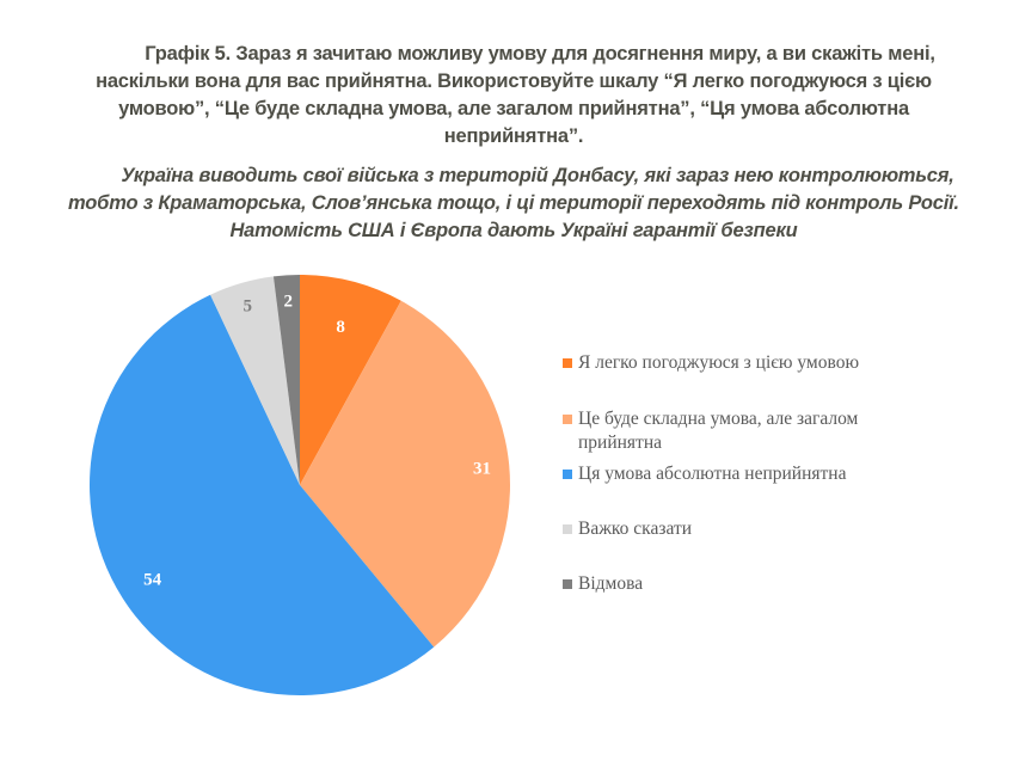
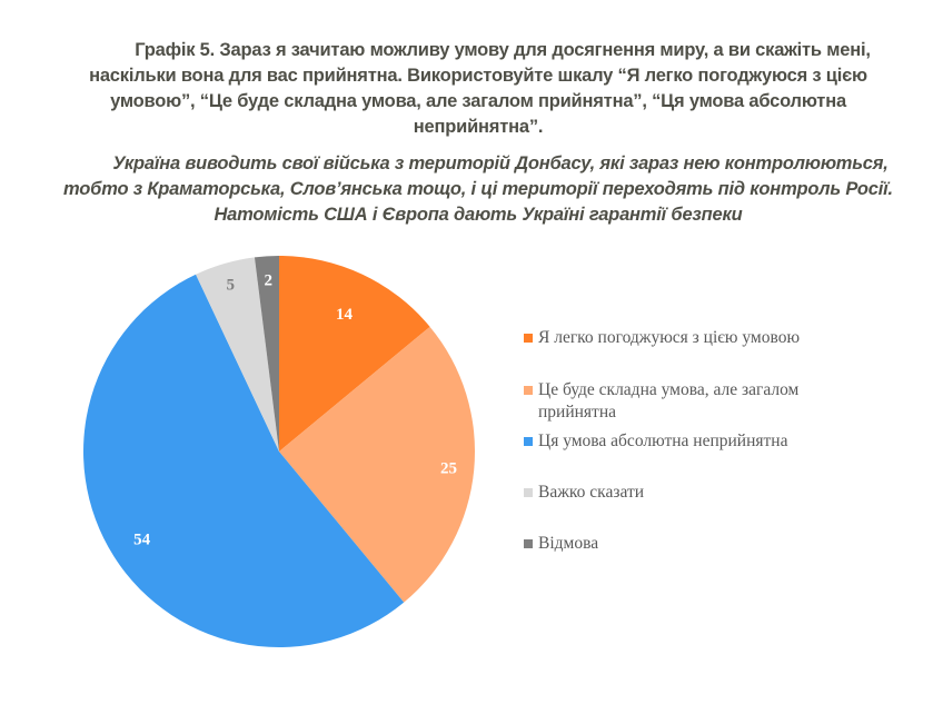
Я легко погоджуюся з цією умовою: 8 -> 14
Це буде складна умова, але загалом прийнятна: 31 -> 25
